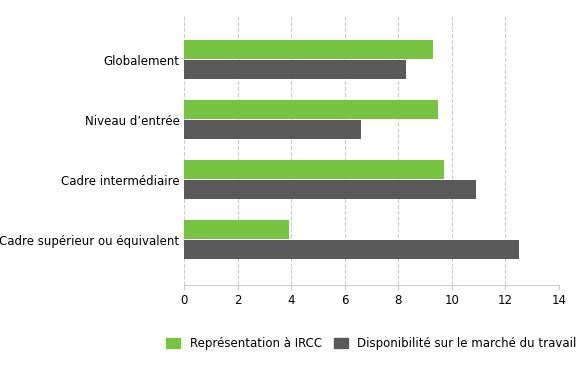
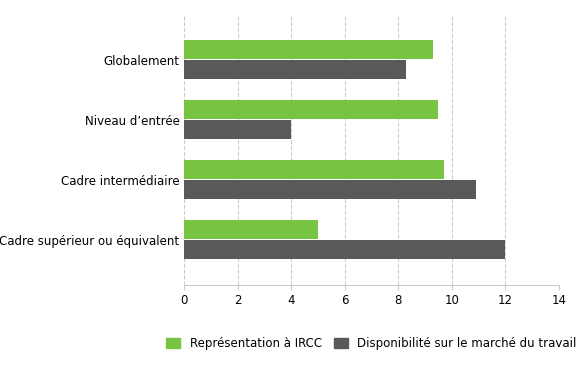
Disponibilité sur le marché du travail/Niveau d’entrée: 6.6 -> 4.0
Représentation à IRCC/Cadre supérieur ou équivalent: 3.9 -> 5.0
Disponibilité sur le marché du travail/Cadre supérieur ou équivalent: 12.5 -> 12.0
